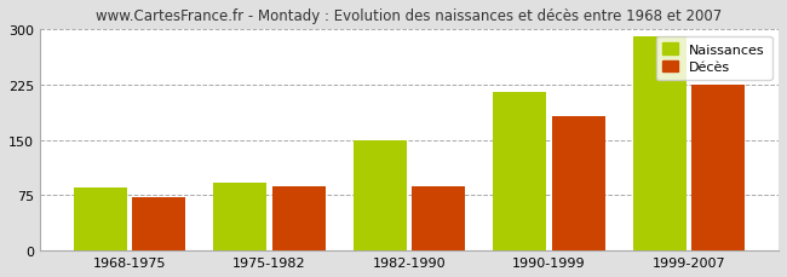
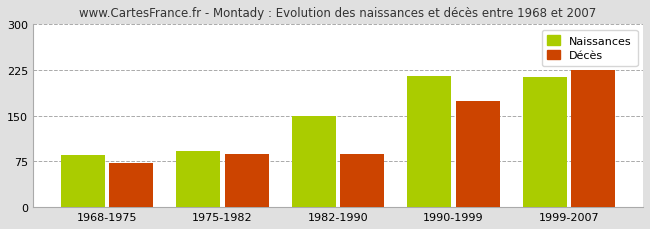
Décès/1990-1999: 183 -> 174
Naissances/1999-2007: 290 -> 214
